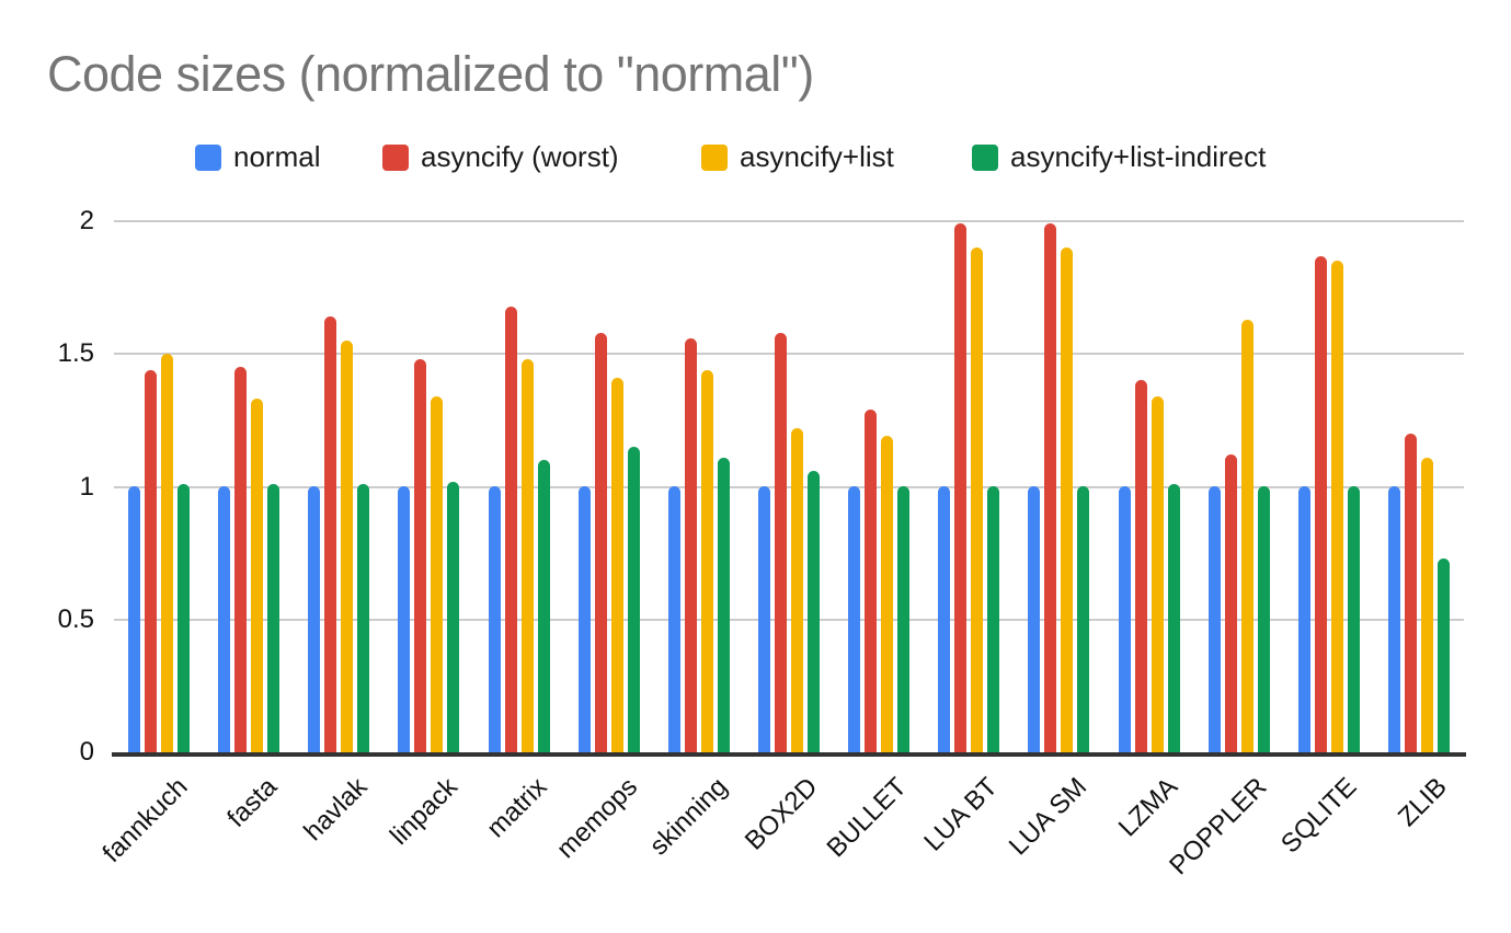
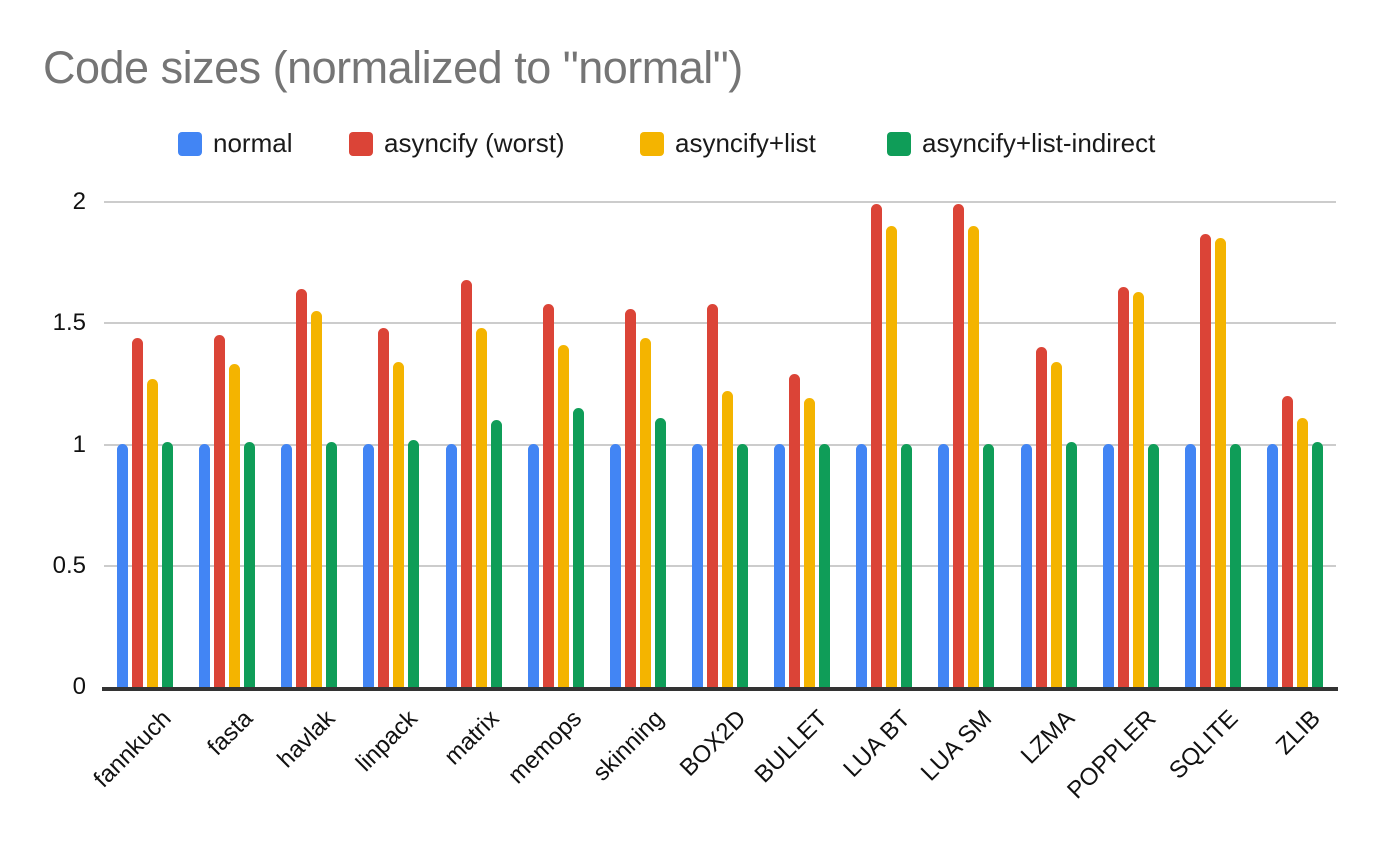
asyncify+list/fannkuch: 1.50 -> 1.27
asyncify+list-indirect/BOX2D: 1.06 -> 1.00
asyncify (worst)/POPPLER: 1.12 -> 1.65
asyncify+list-indirect/ZLIB: 0.73 -> 1.01
